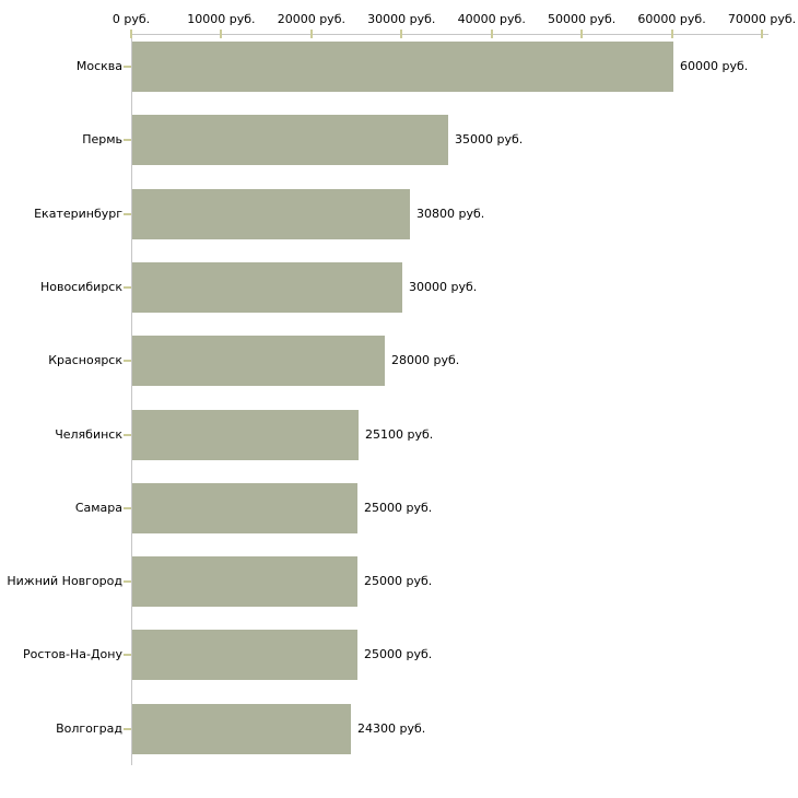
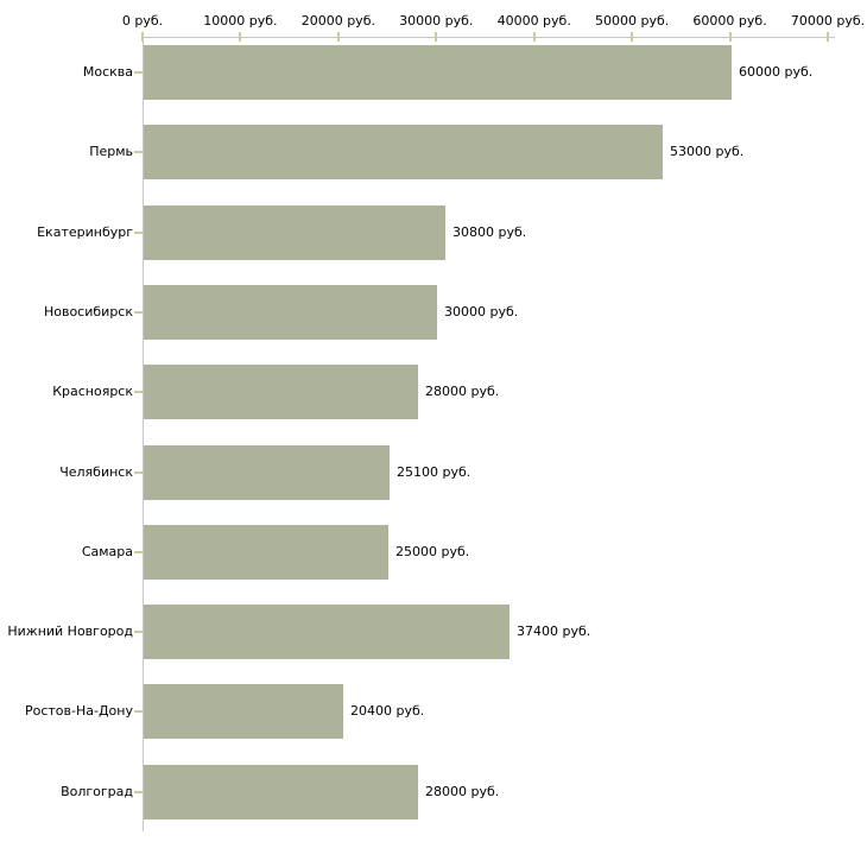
Пермь: 35000 -> 53000
Нижний Новгород: 25000 -> 37400
Ростов-На-Дону: 25000 -> 20400
Волгоград: 24300 -> 28000
